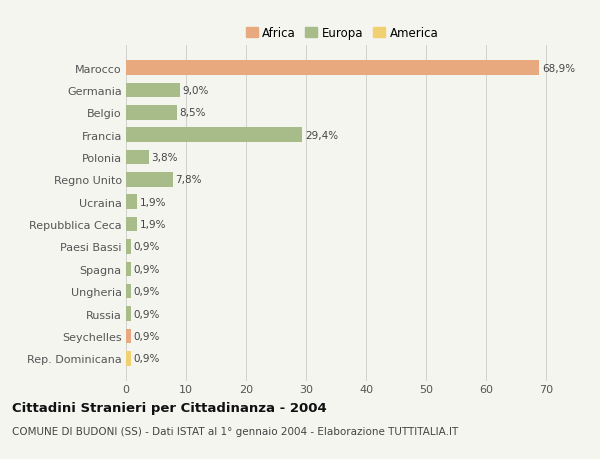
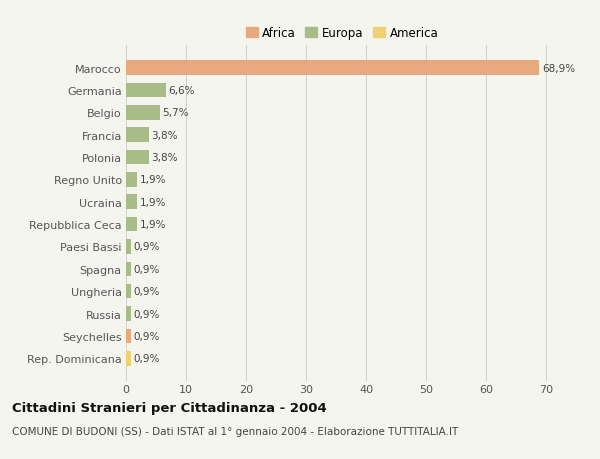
Germania: 9,0% -> 6,6%
Belgio: 8,5% -> 5,7%
Francia: 29,4% -> 3,8%
Regno Unito: 7,8% -> 1,9%
